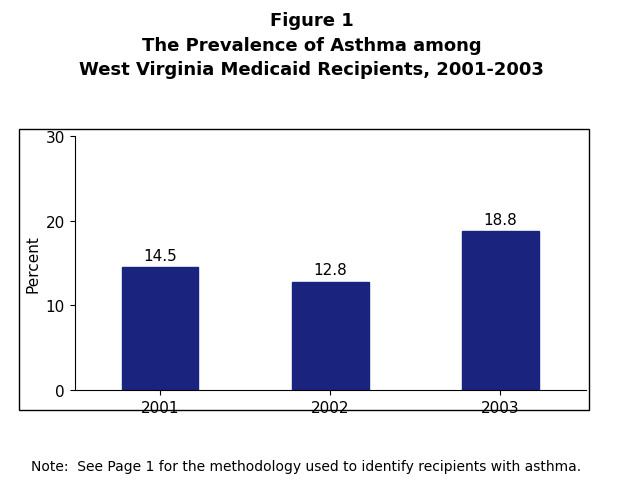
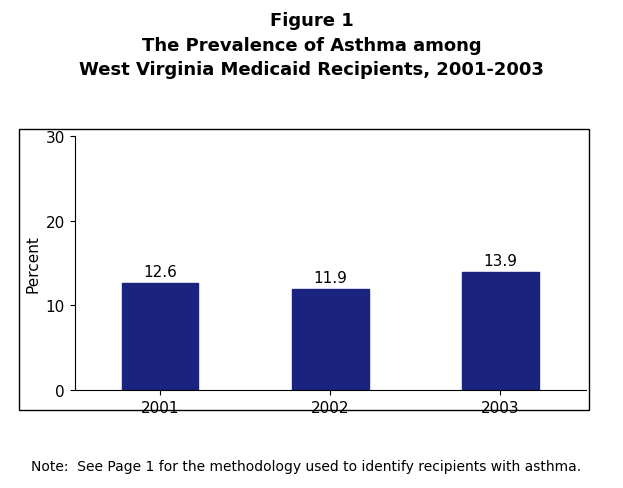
2001: 14.5 -> 12.6
2002: 12.8 -> 11.9
2003: 18.8 -> 13.9
